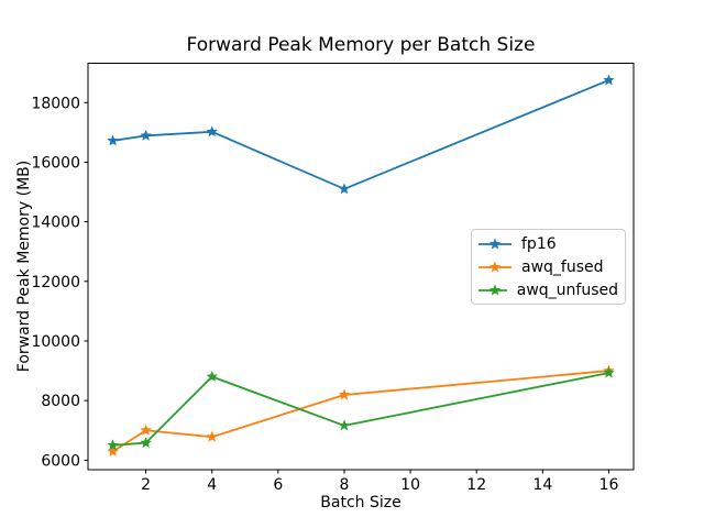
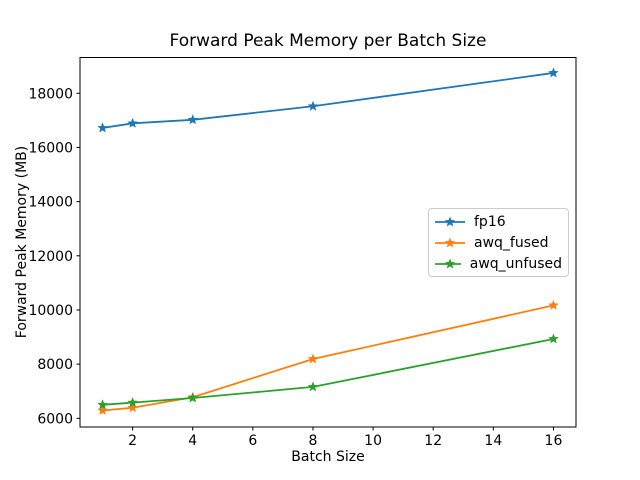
awq_fused/2: 7000 -> 6400
awq_unfused/4: 8800 -> 6800
fp16/8: 15100 -> 17500
awq_fused/16: 9000 -> 10200
